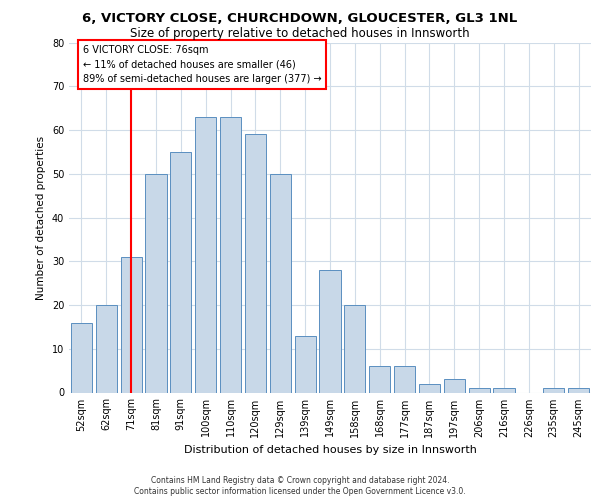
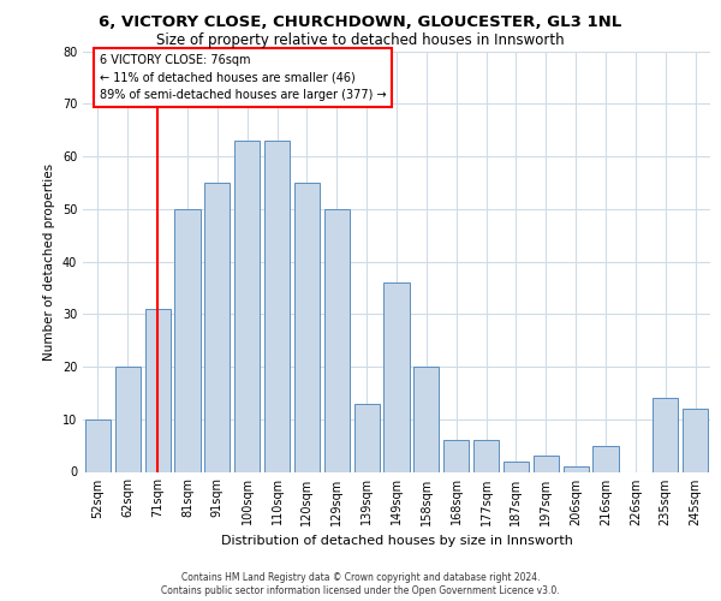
52sqm: 16 -> 10
120sqm: 59 -> 55
149sqm: 28 -> 36
216sqm: 1 -> 5
235sqm: 1 -> 14
245sqm: 1 -> 12
